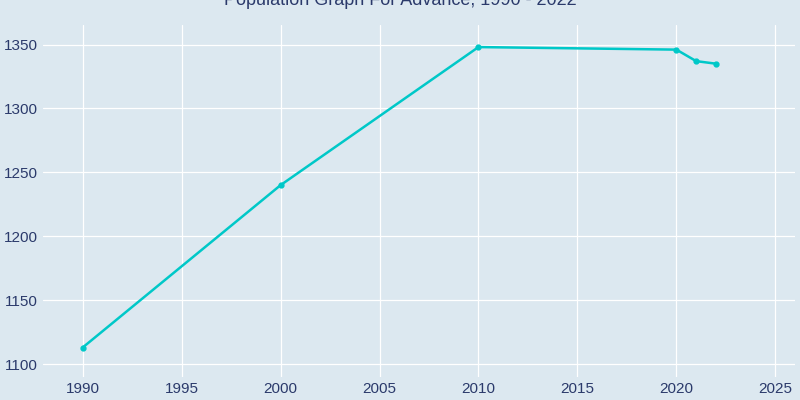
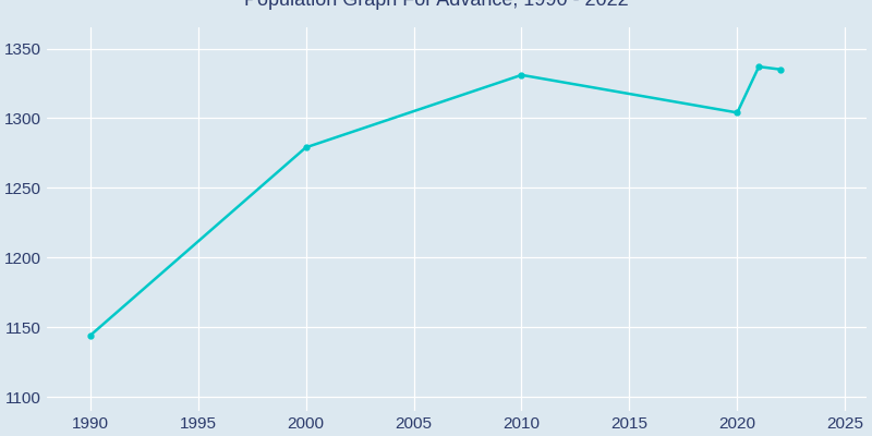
1990: 1113 -> 1144
2000: 1240 -> 1279
2010: 1348 -> 1331
2020: 1346 -> 1304
